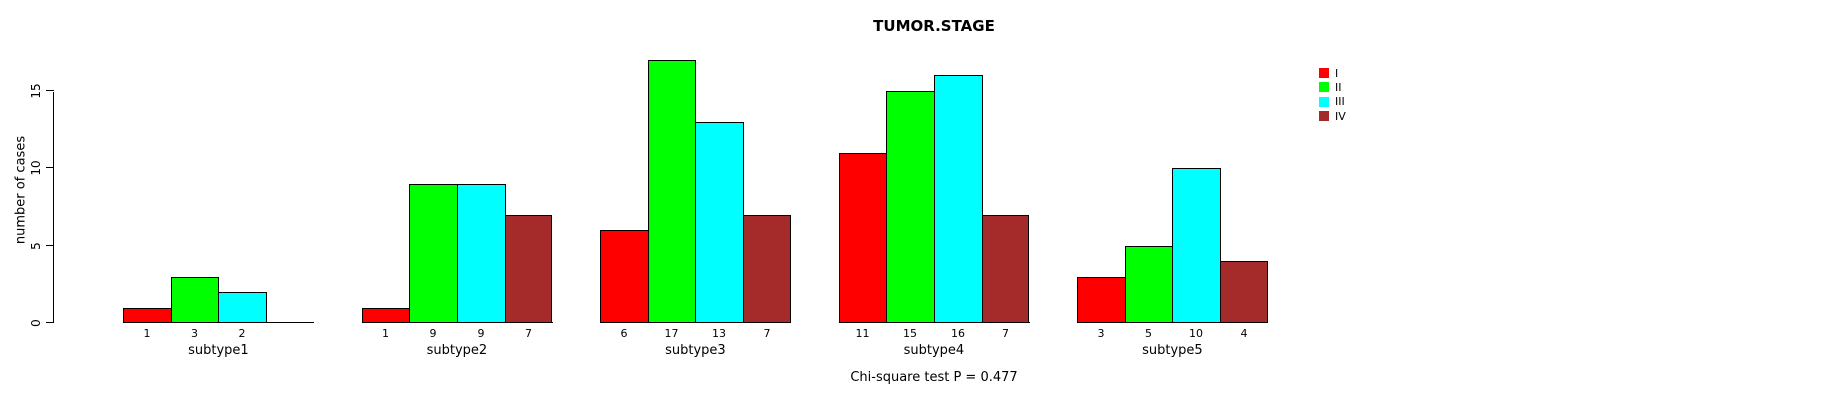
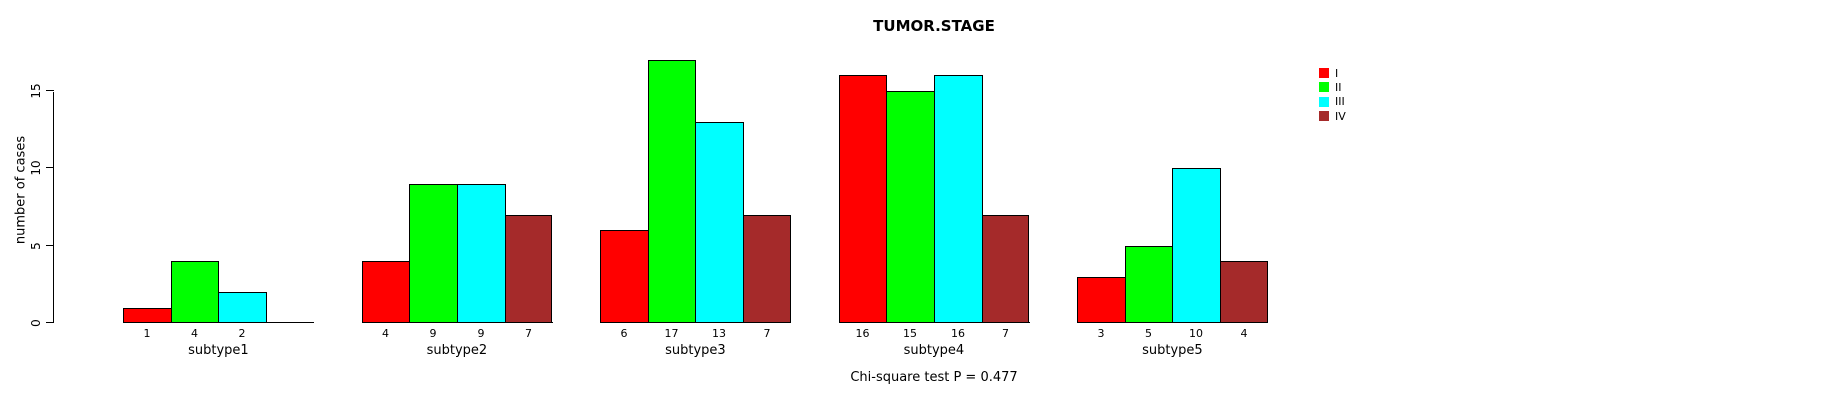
II/subtype1: 3 -> 4
I/subtype2: 1 -> 4
I/subtype4: 11 -> 16
